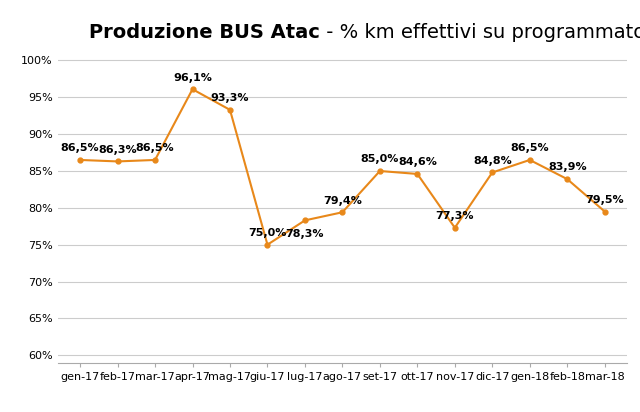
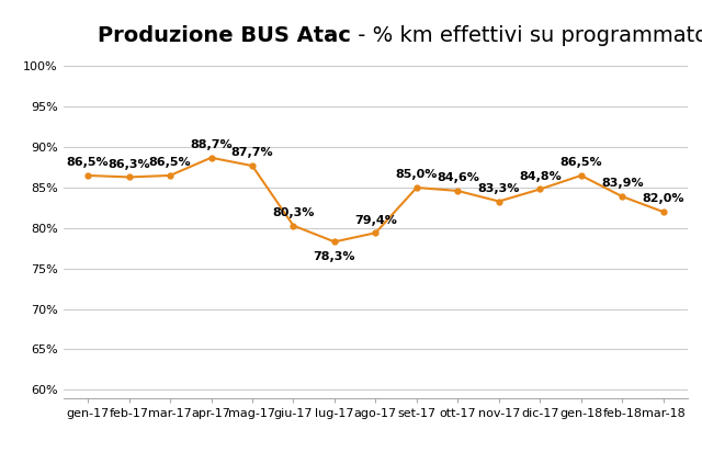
apr-17: 96,1% -> 88,7%
mag-17: 93,3% -> 87,7%
giu-17: 75,0% -> 80,3%
nov-17: 77,3% -> 83,3%
mar-18: 79,5% -> 82,0%
